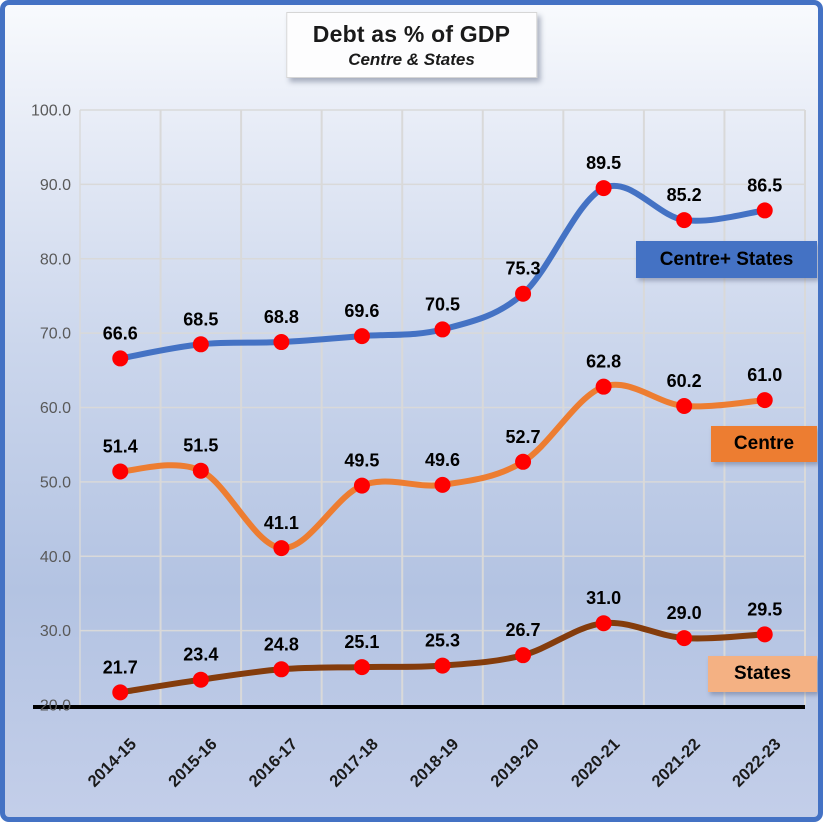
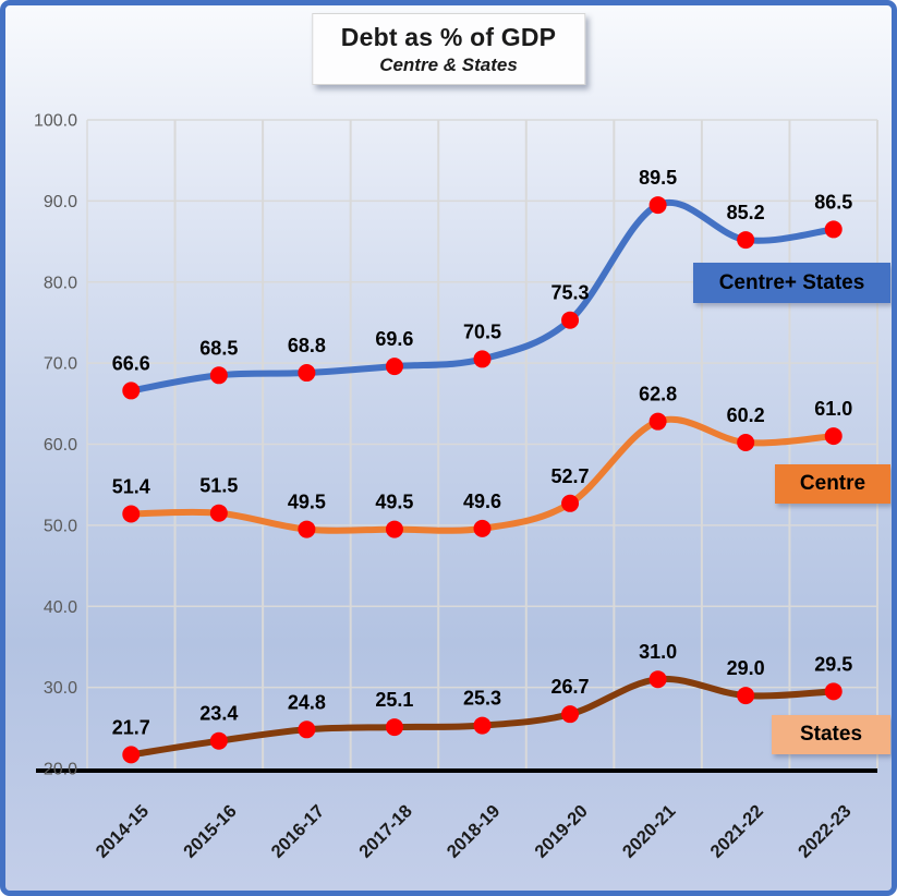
Centre/2016-17: 41.1 -> 49.5
